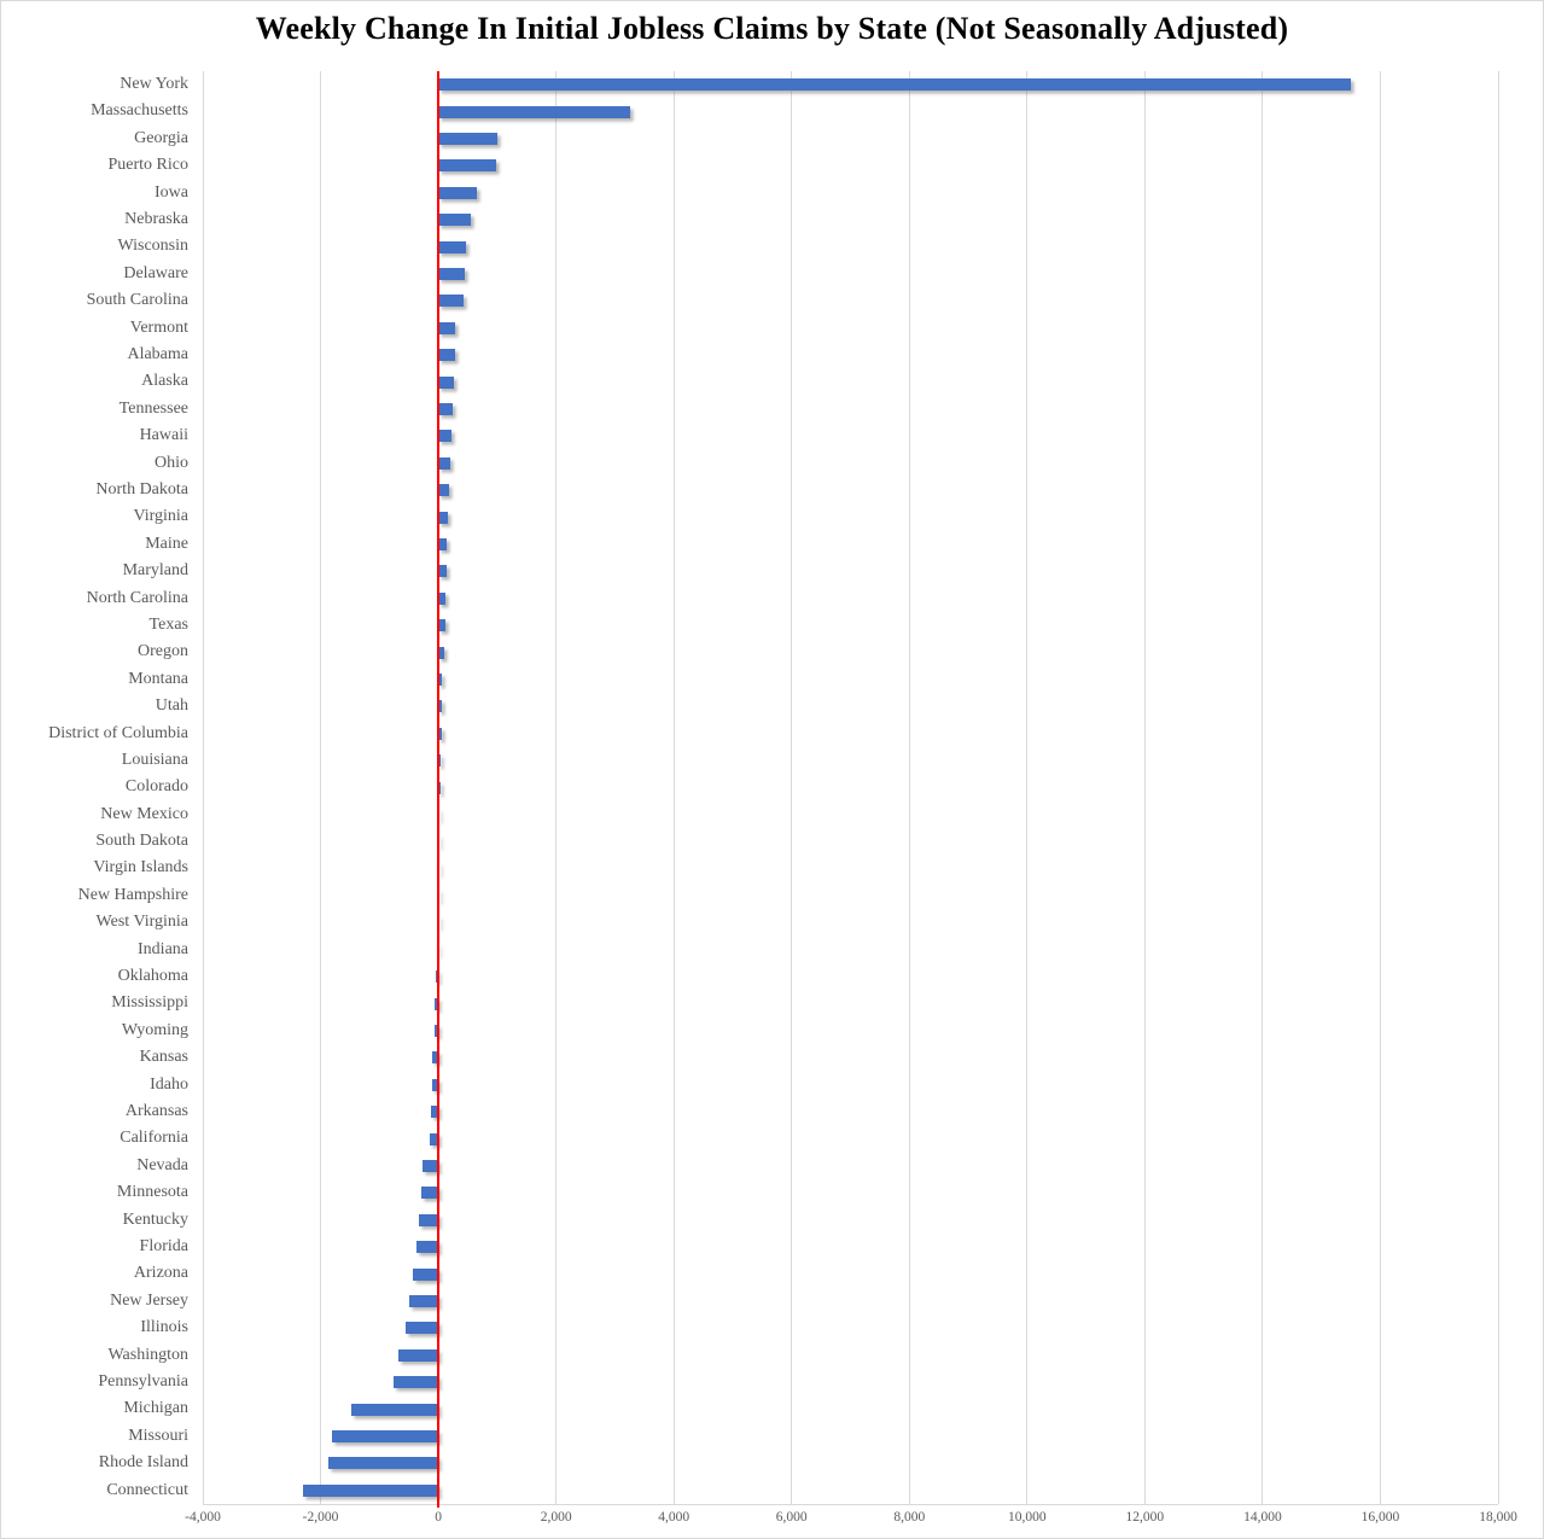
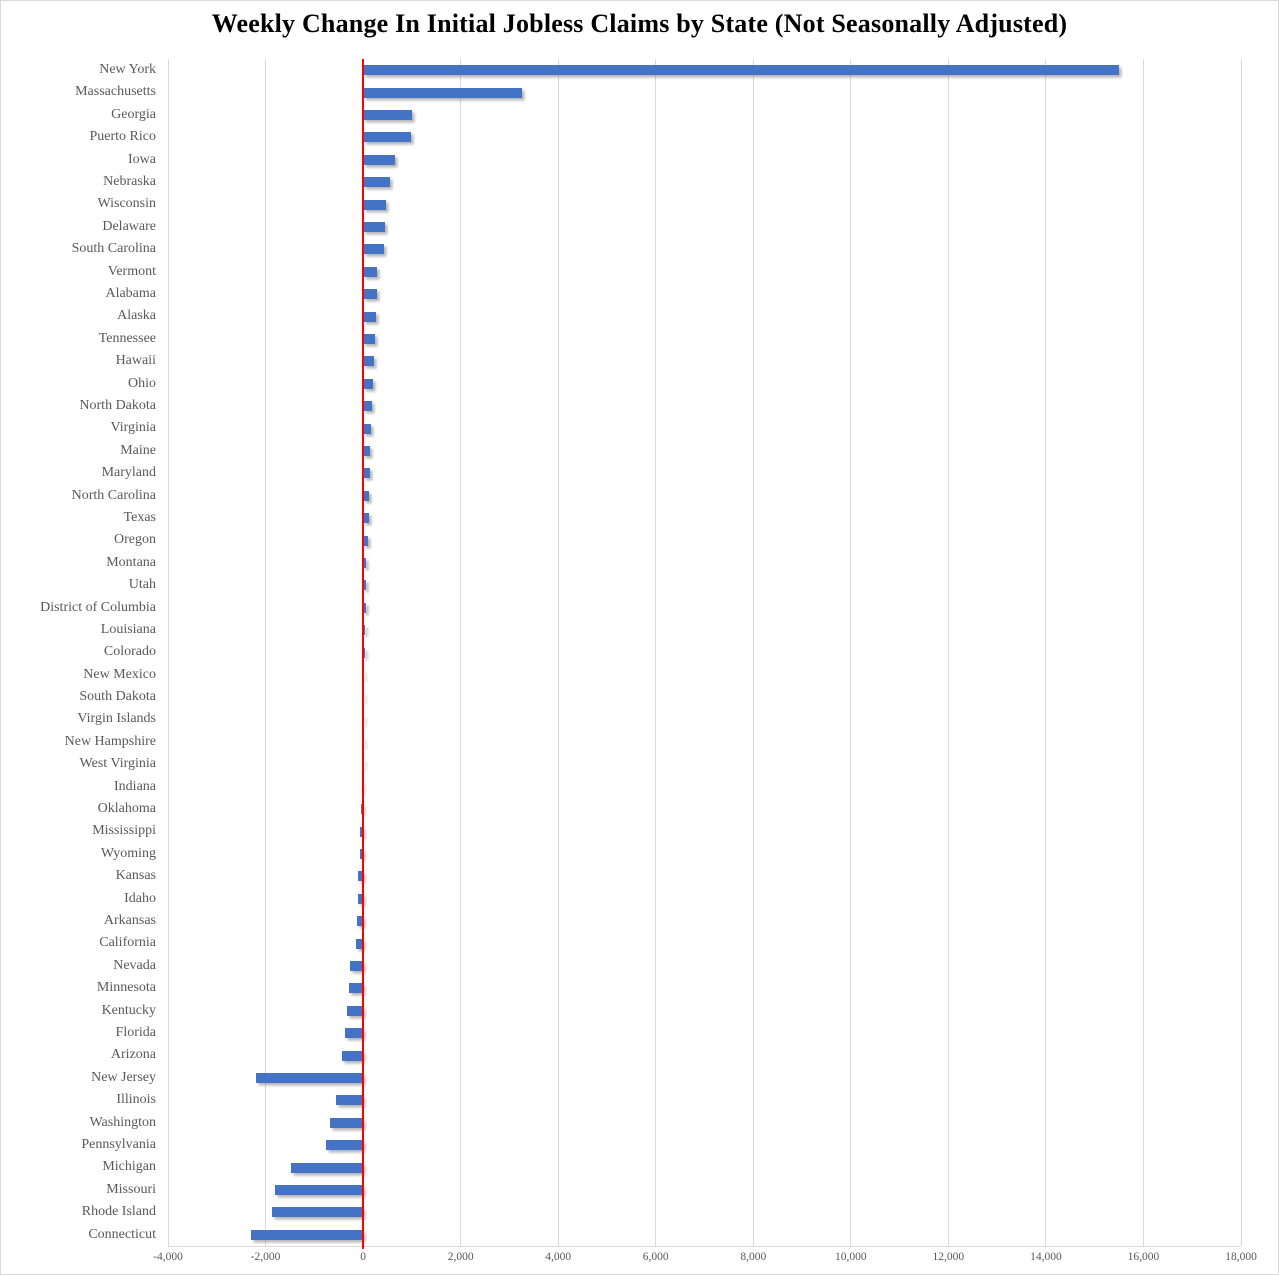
New Jersey: -500 -> -2200
